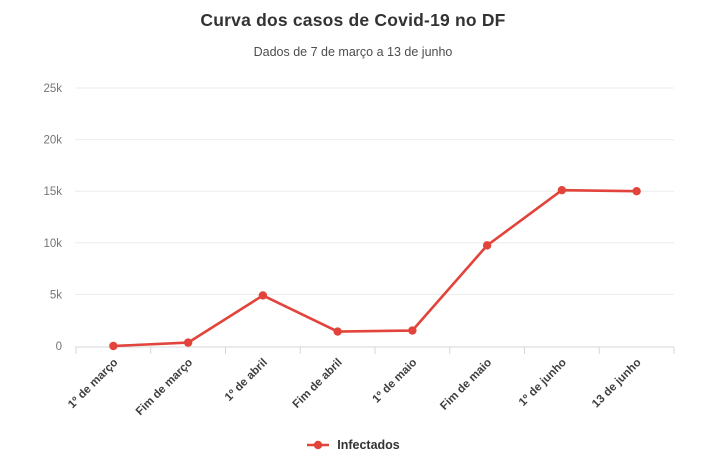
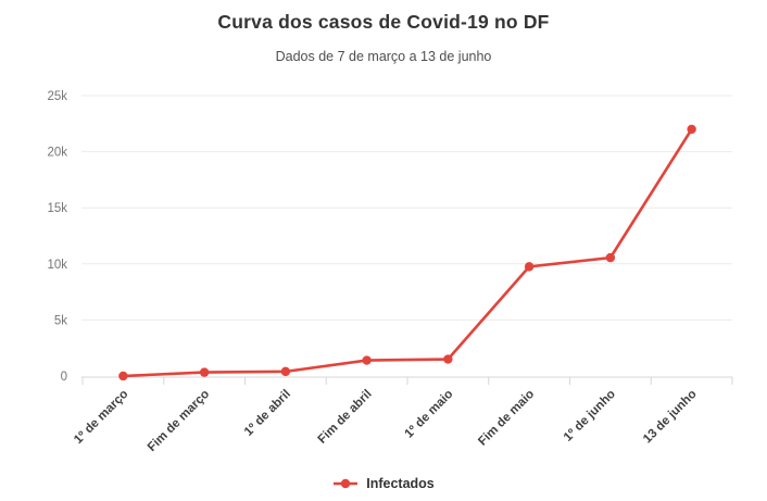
1º de abril: 4.9k -> 0.4k
1º de junho: 15.1k -> 10.6k
13 de junho: 15.0k -> 22.0k
